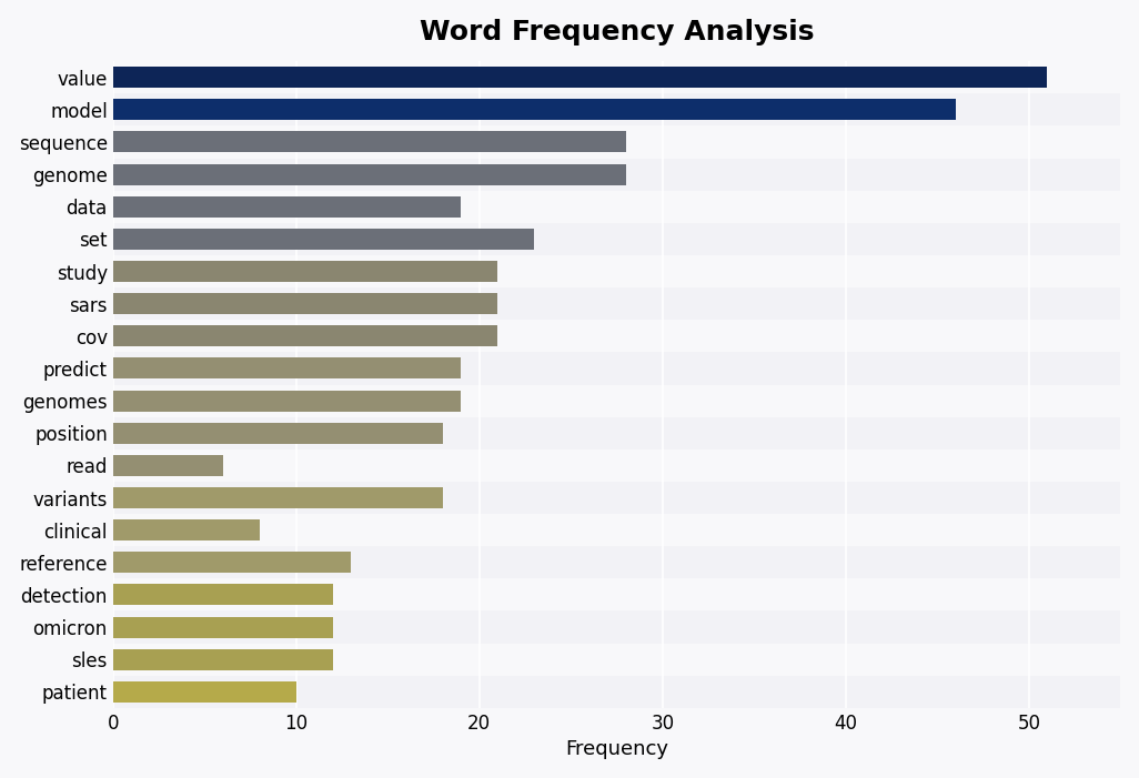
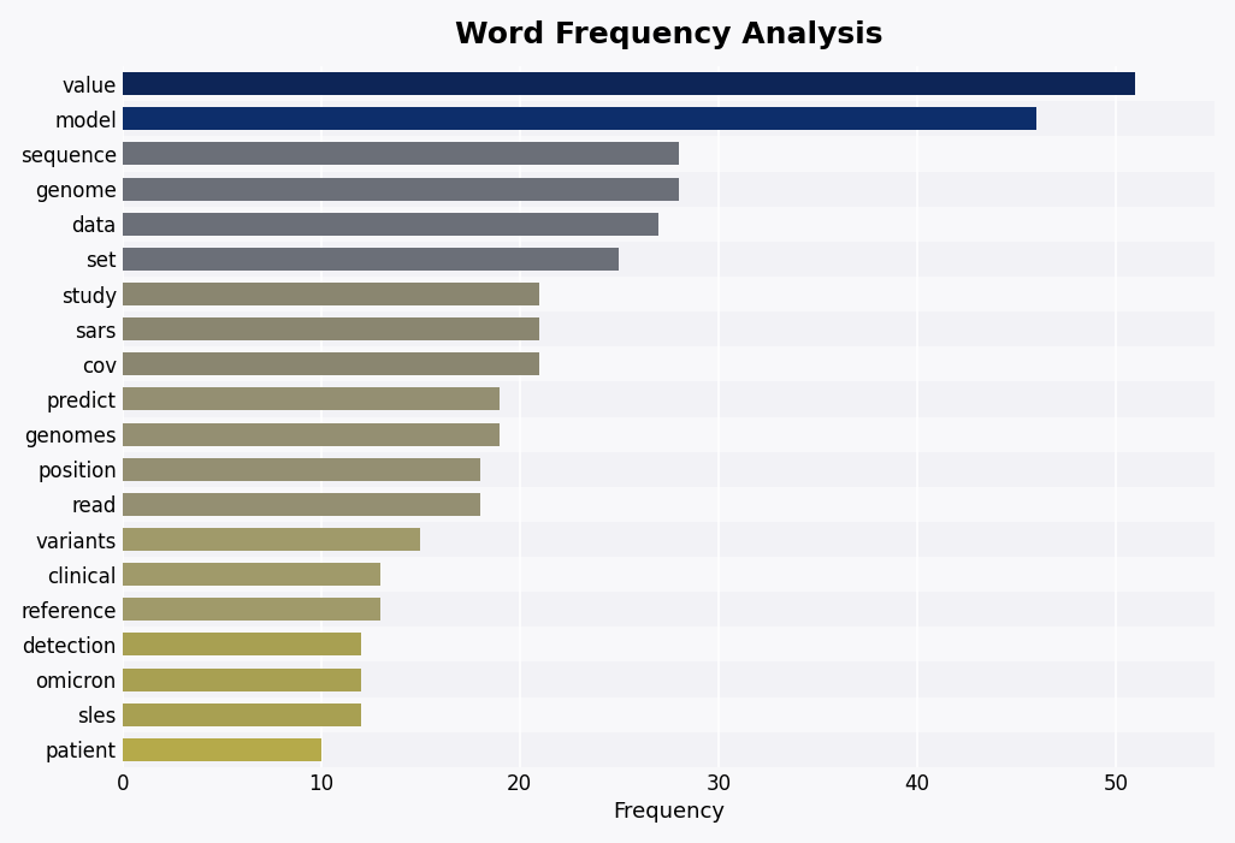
data: 19 -> 27
set: 23 -> 25
read: 6 -> 18
variants: 18 -> 15
clinical: 8 -> 13
